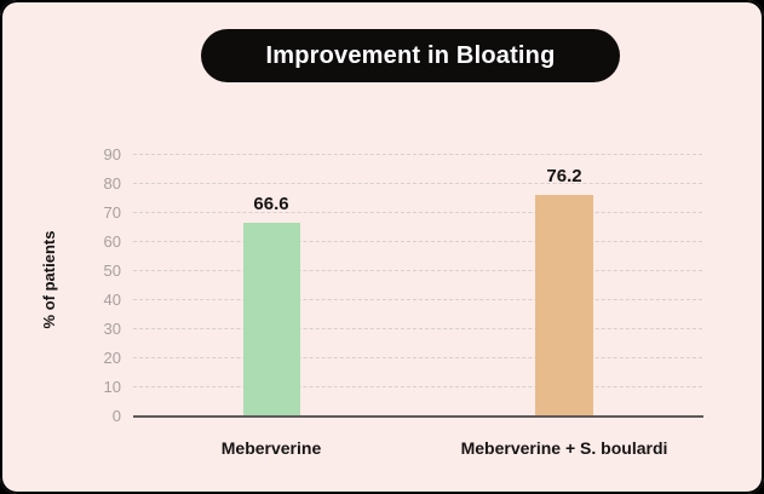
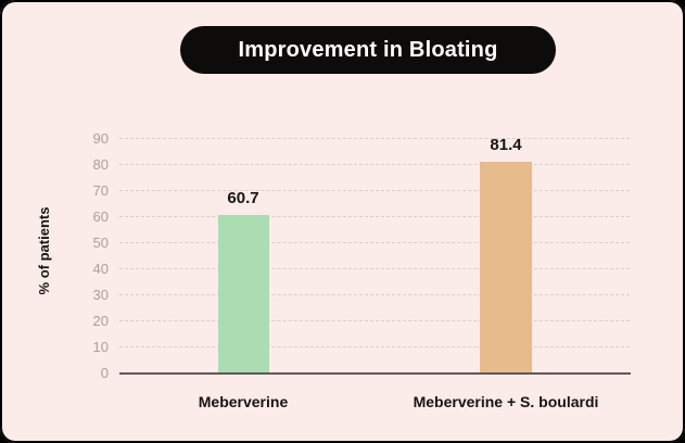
Meberverine: 66.6 -> 60.7
Meberverine + S. boulardi: 76.2 -> 81.4
